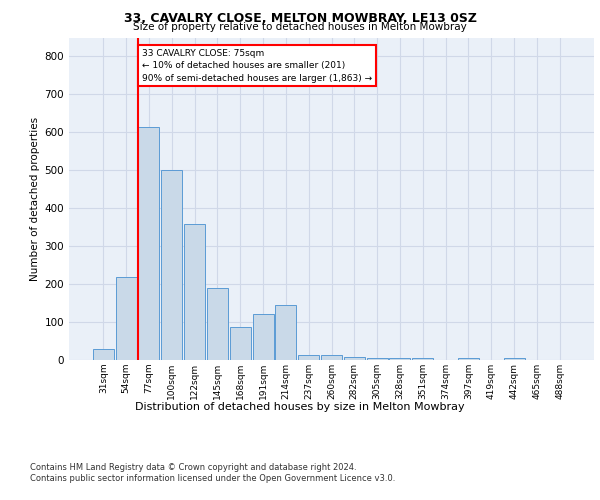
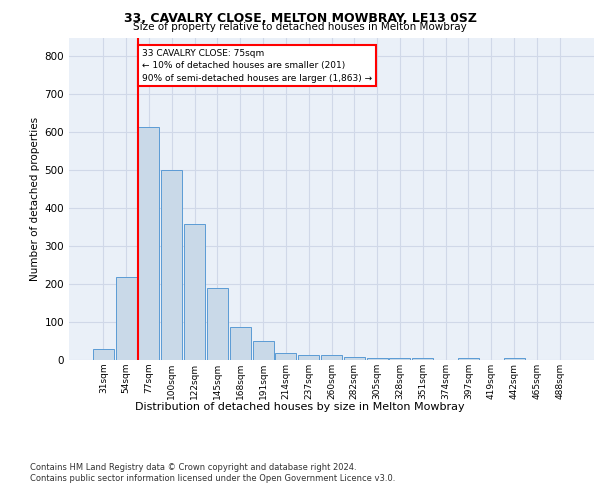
191sqm: 120 -> 50
214sqm: 145 -> 18
